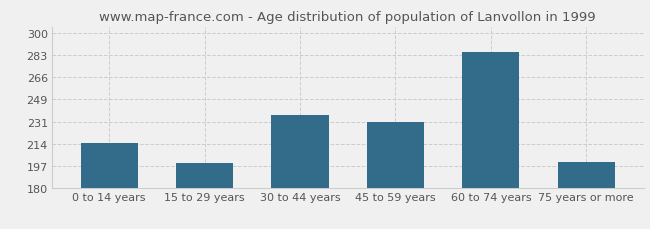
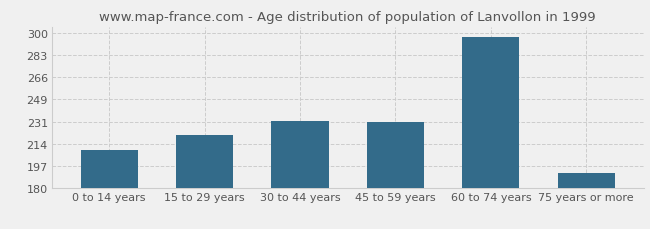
0 to 14 years: 215 -> 209
15 to 29 years: 199 -> 221
30 to 44 years: 236 -> 232
60 to 74 years: 285 -> 297
75 years or more: 200 -> 191
